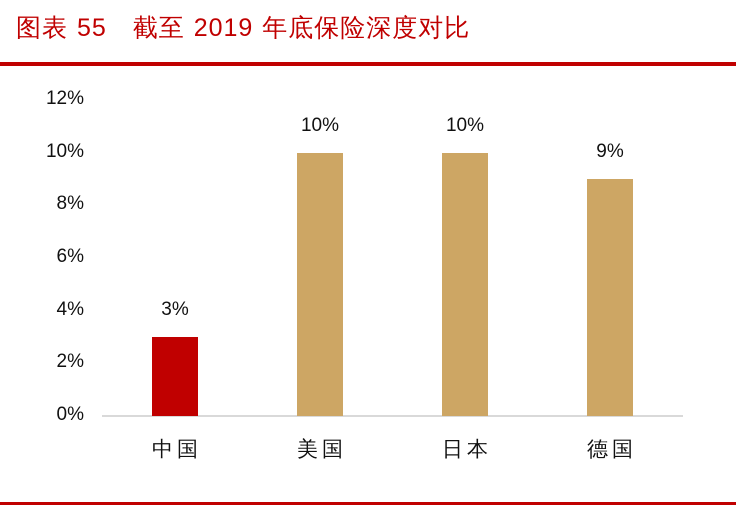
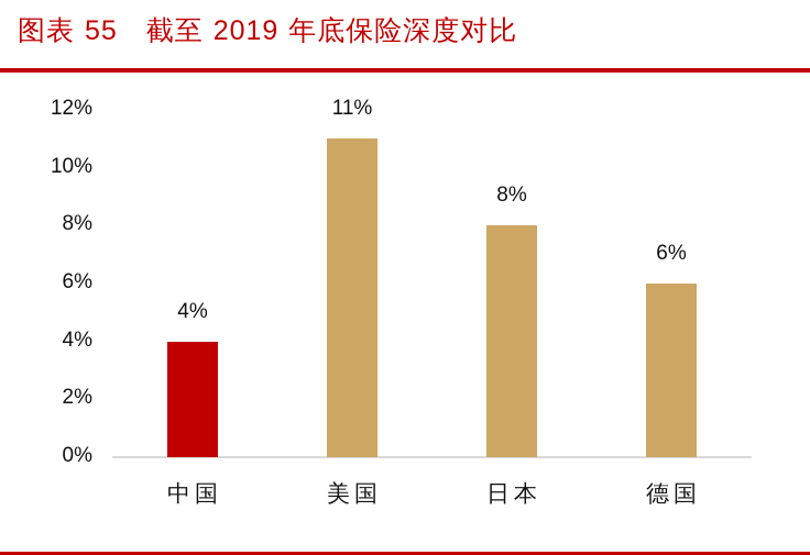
中国: 3% -> 4%
美国: 10% -> 11%
日本: 10% -> 8%
德国: 9% -> 6%
